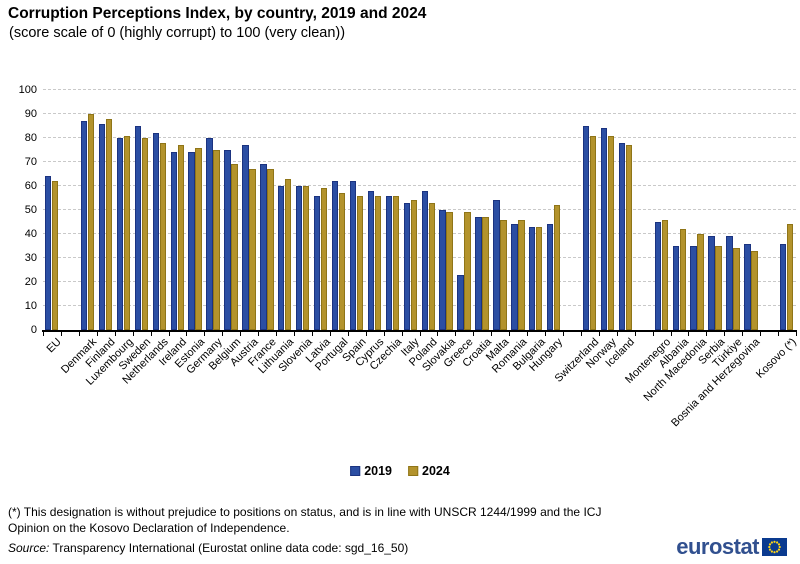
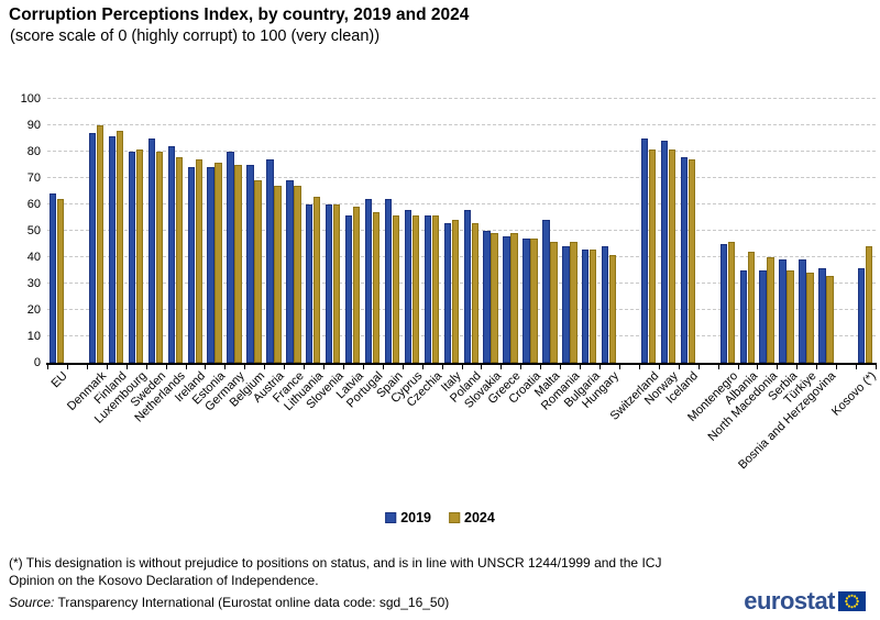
2019/Greece: 23 -> 48
2024/Hungary: 52 -> 41
